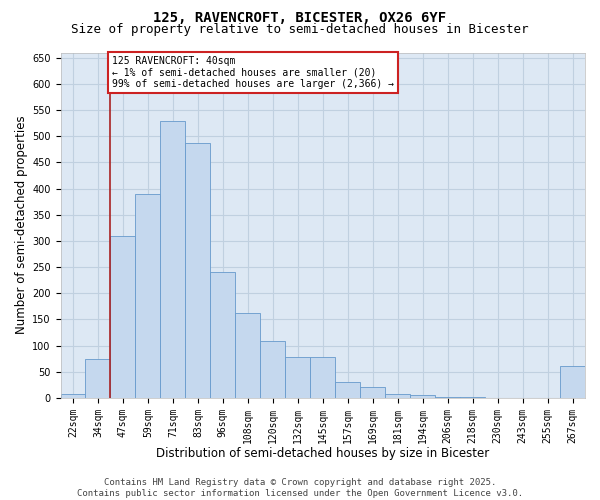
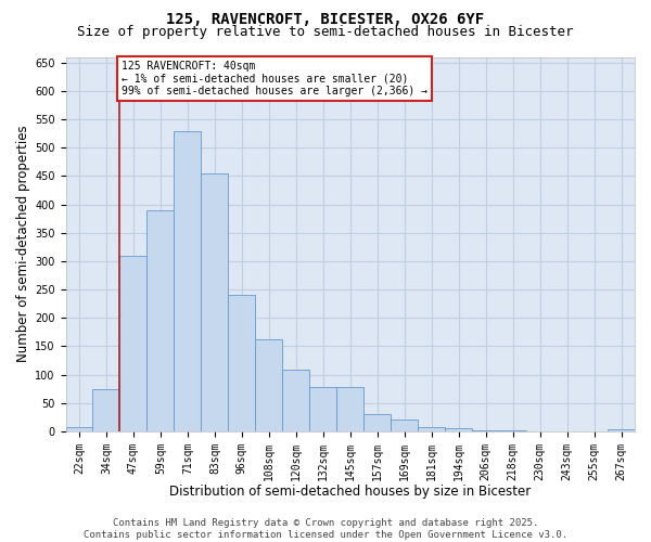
83sqm: 488 -> 455
267sqm: 60 -> 4
